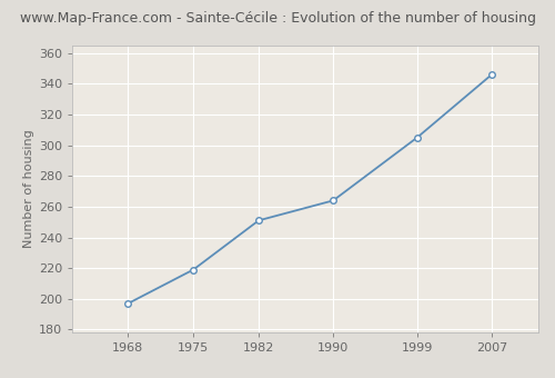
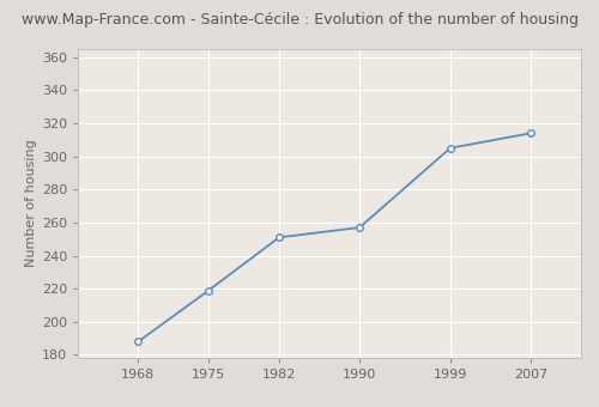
1968: 197 -> 188
1990: 264 -> 257
2007: 346 -> 314
